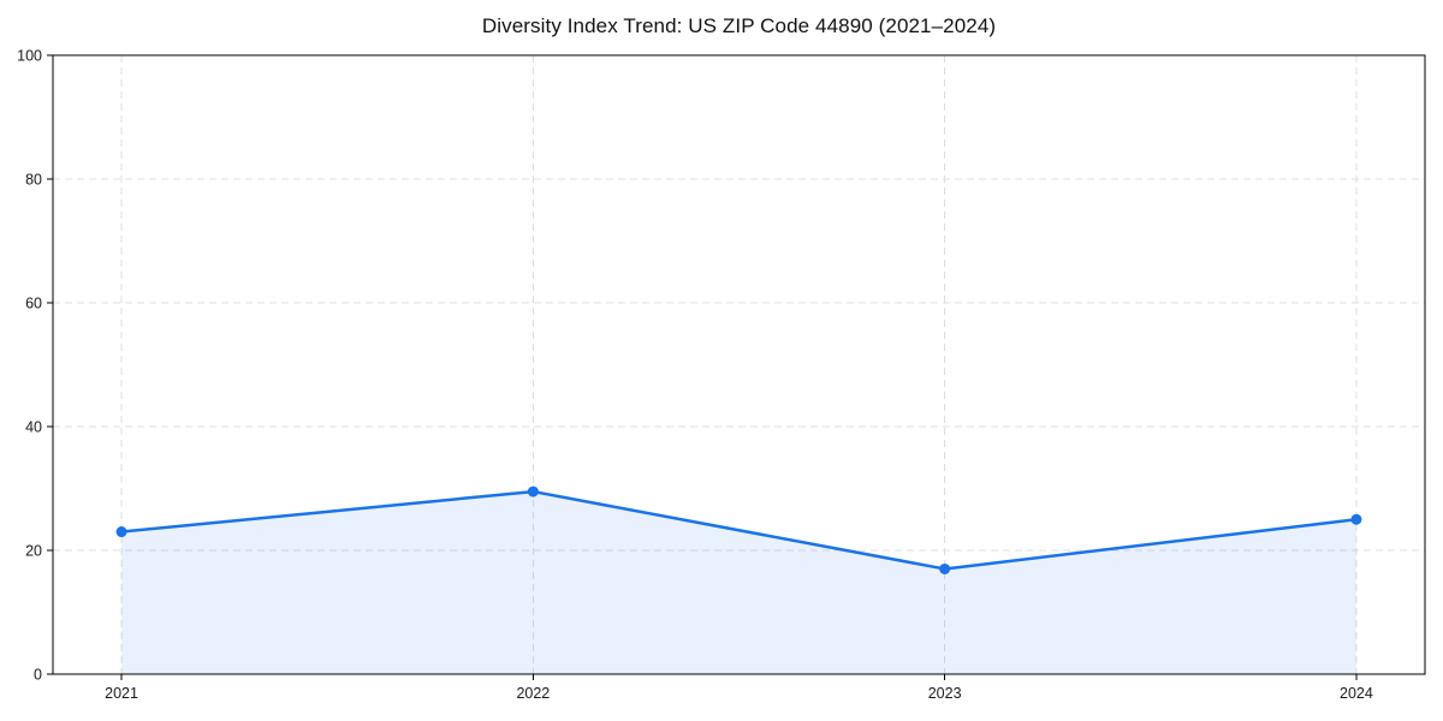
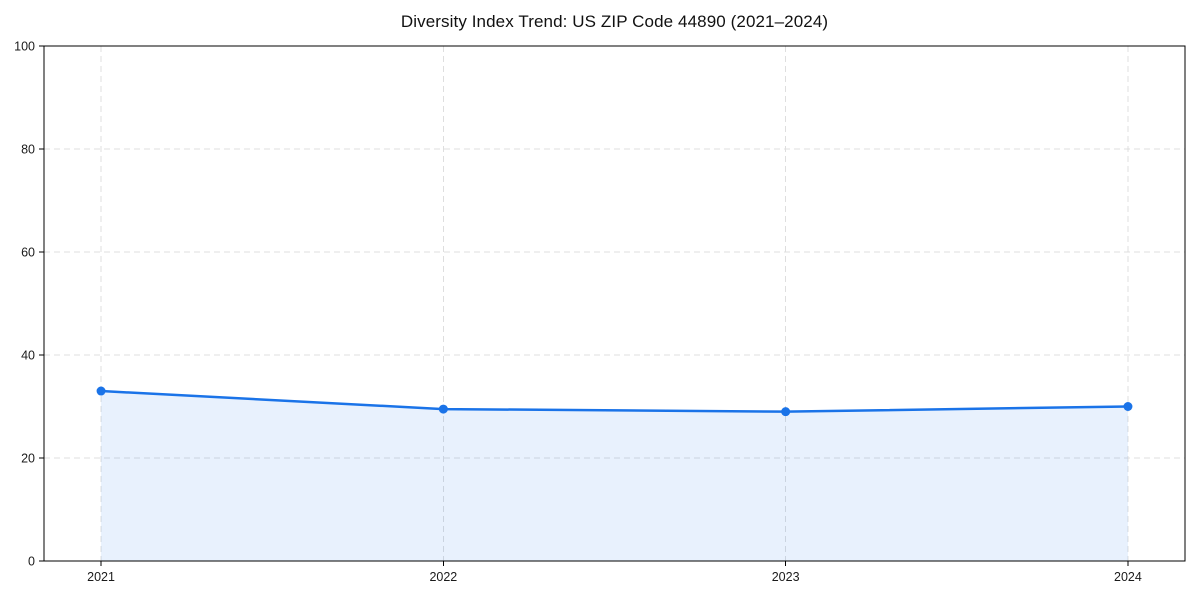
2021: 23 -> 33
2023: 17 -> 29
2024: 25 -> 30
